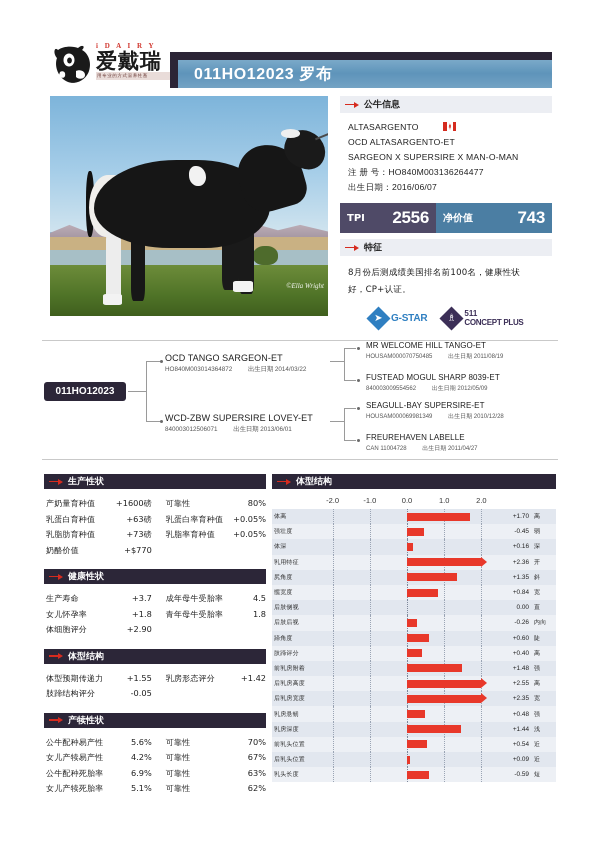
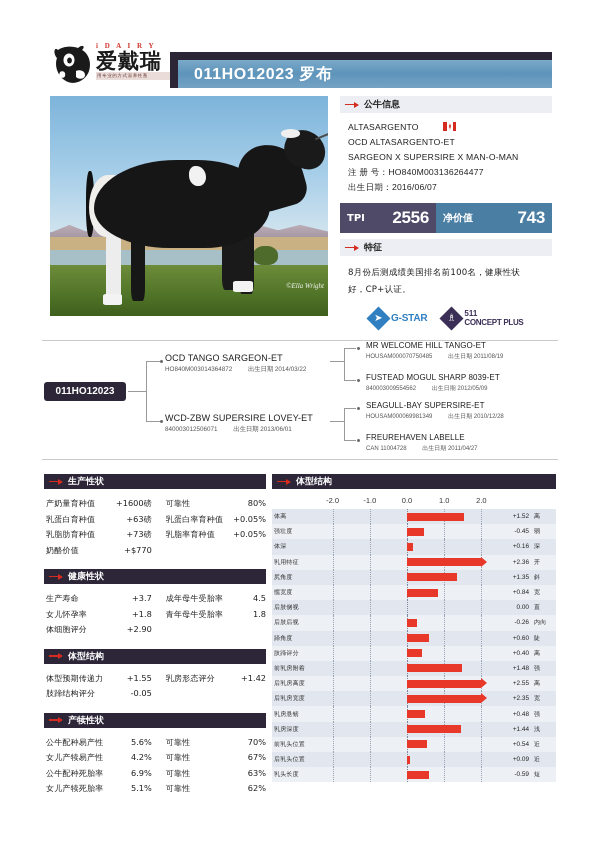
体高: +1.70 -> +1.52
